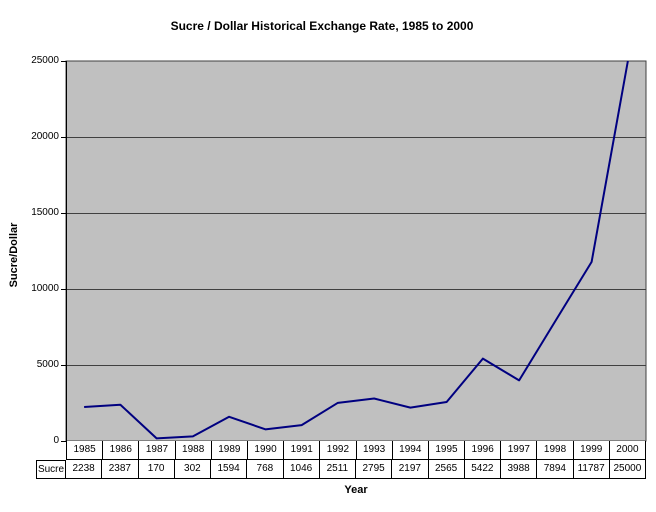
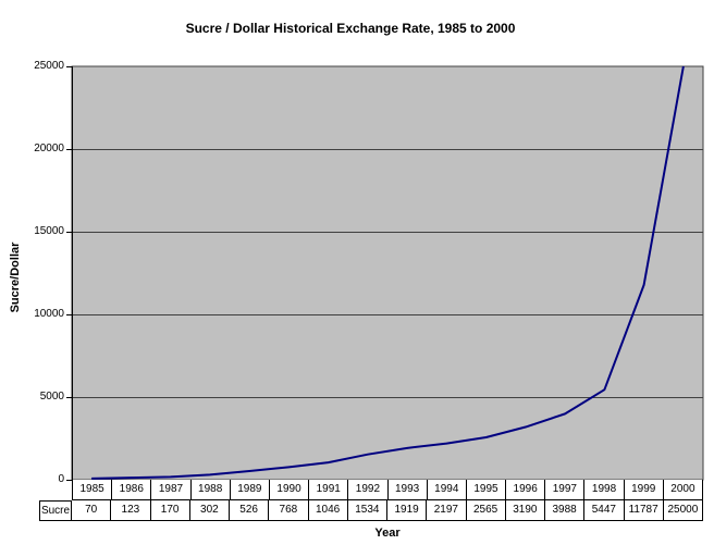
1985: 2238 -> 70
1986: 2387 -> 123
1989: 1594 -> 526
1992: 2511 -> 1534
1993: 2795 -> 1919
1996: 5422 -> 3190
1998: 7894 -> 5447
